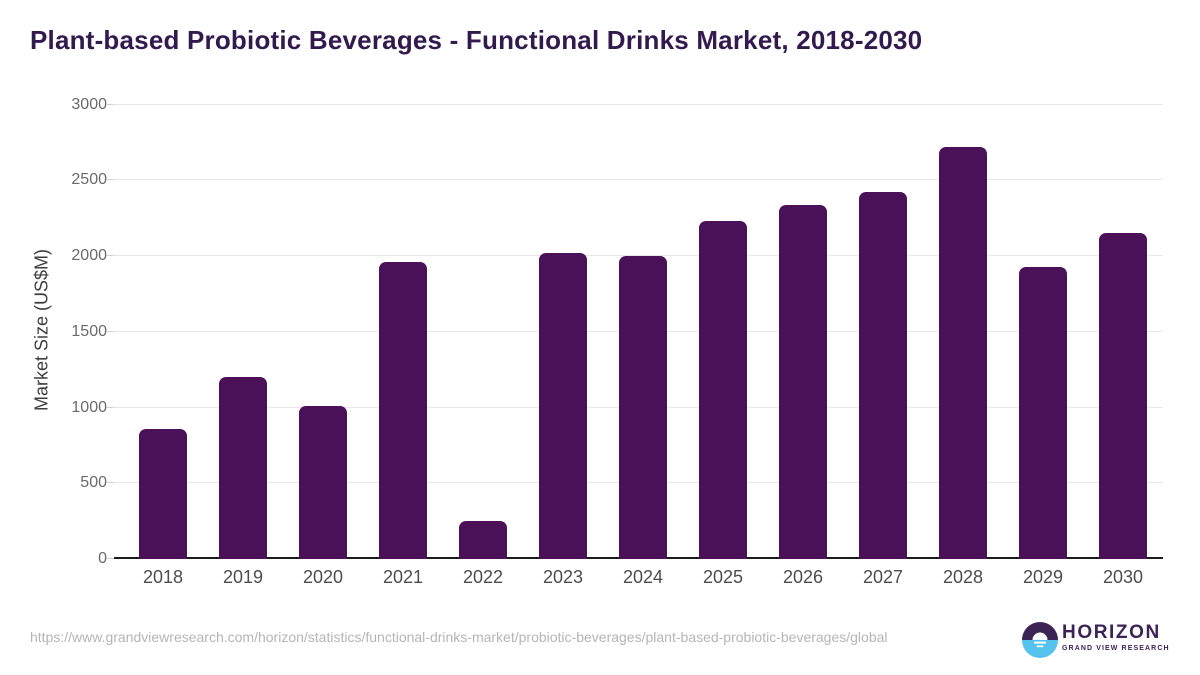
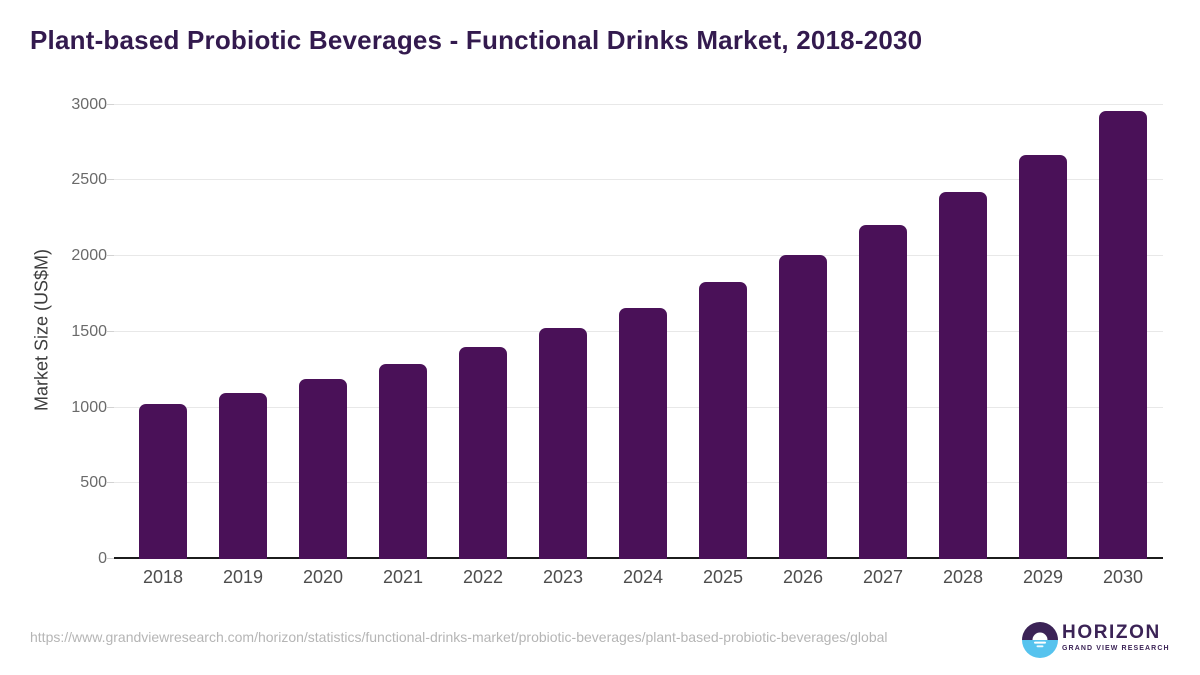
2018: 860 -> 1020
2019: 1200 -> 1100
2020: 1010 -> 1180
2021: 1960 -> 1290
2022: 250 -> 1400
2023: 2020 -> 1520
2024: 2000 -> 1660
2025: 2230 -> 1830
2026: 2340 -> 2000
2027: 2420 -> 2200
2028: 2720 -> 2420
2029: 1930 -> 2670
2030: 2150 -> 2960
